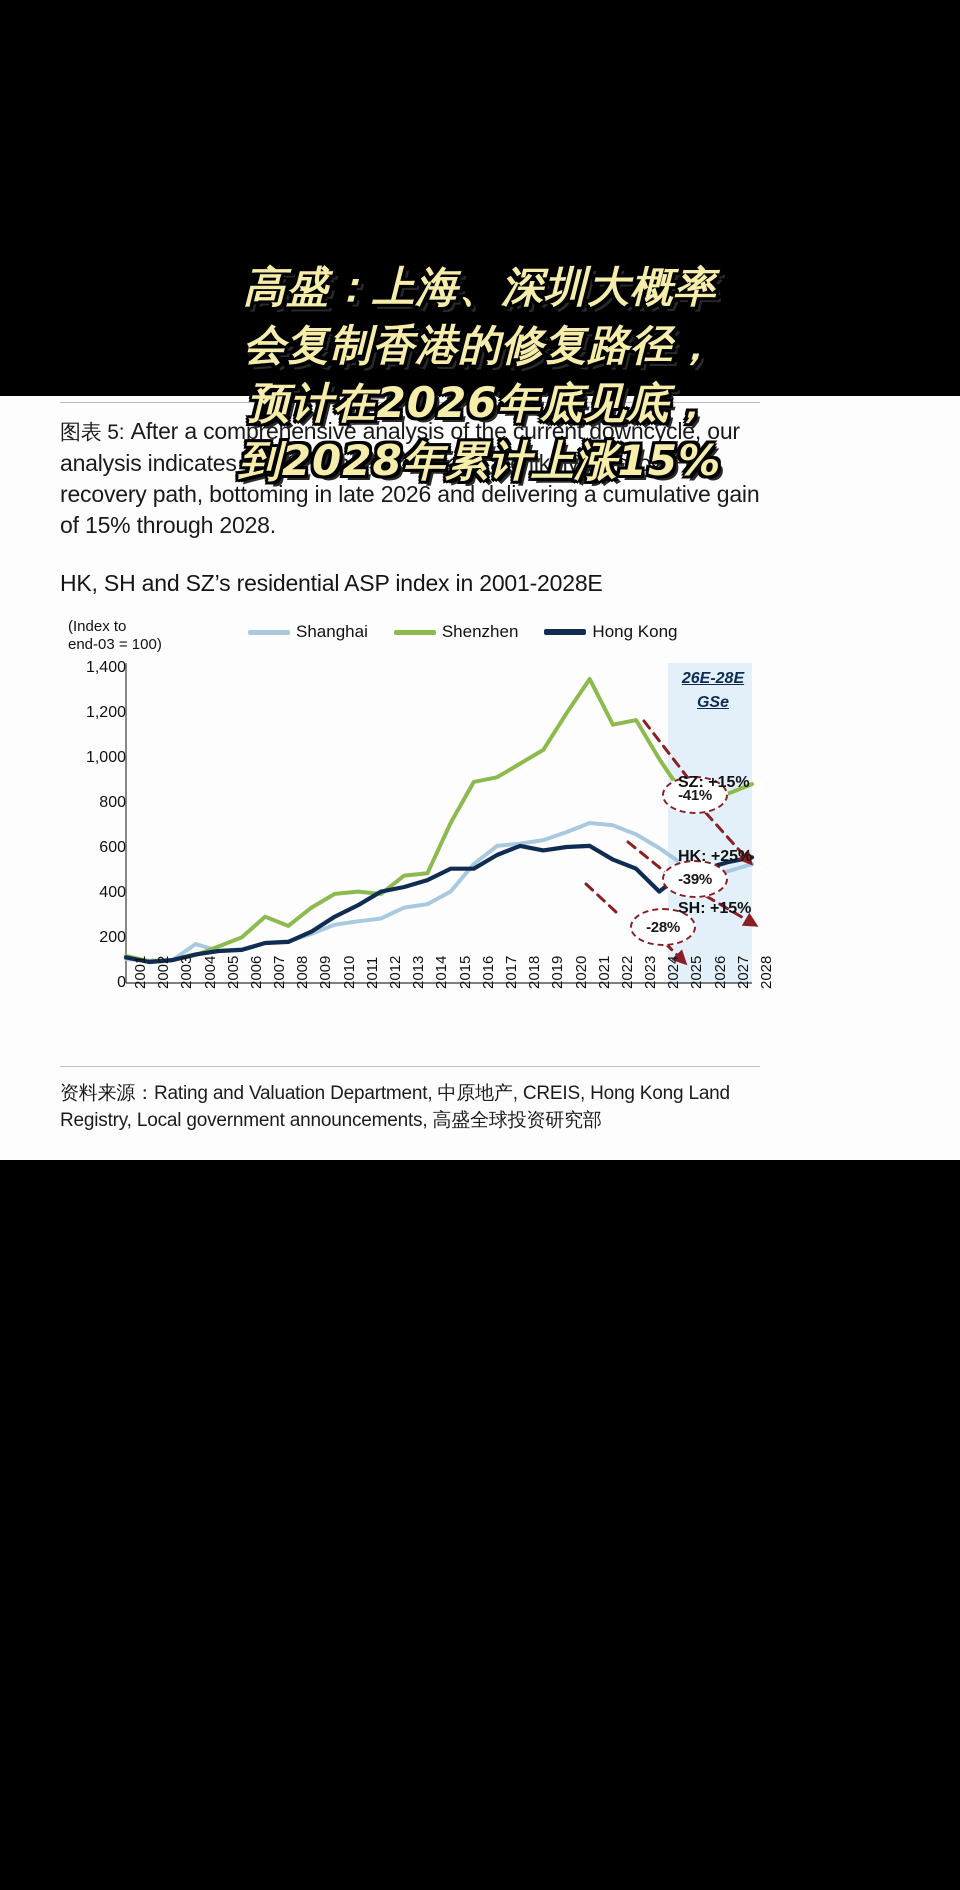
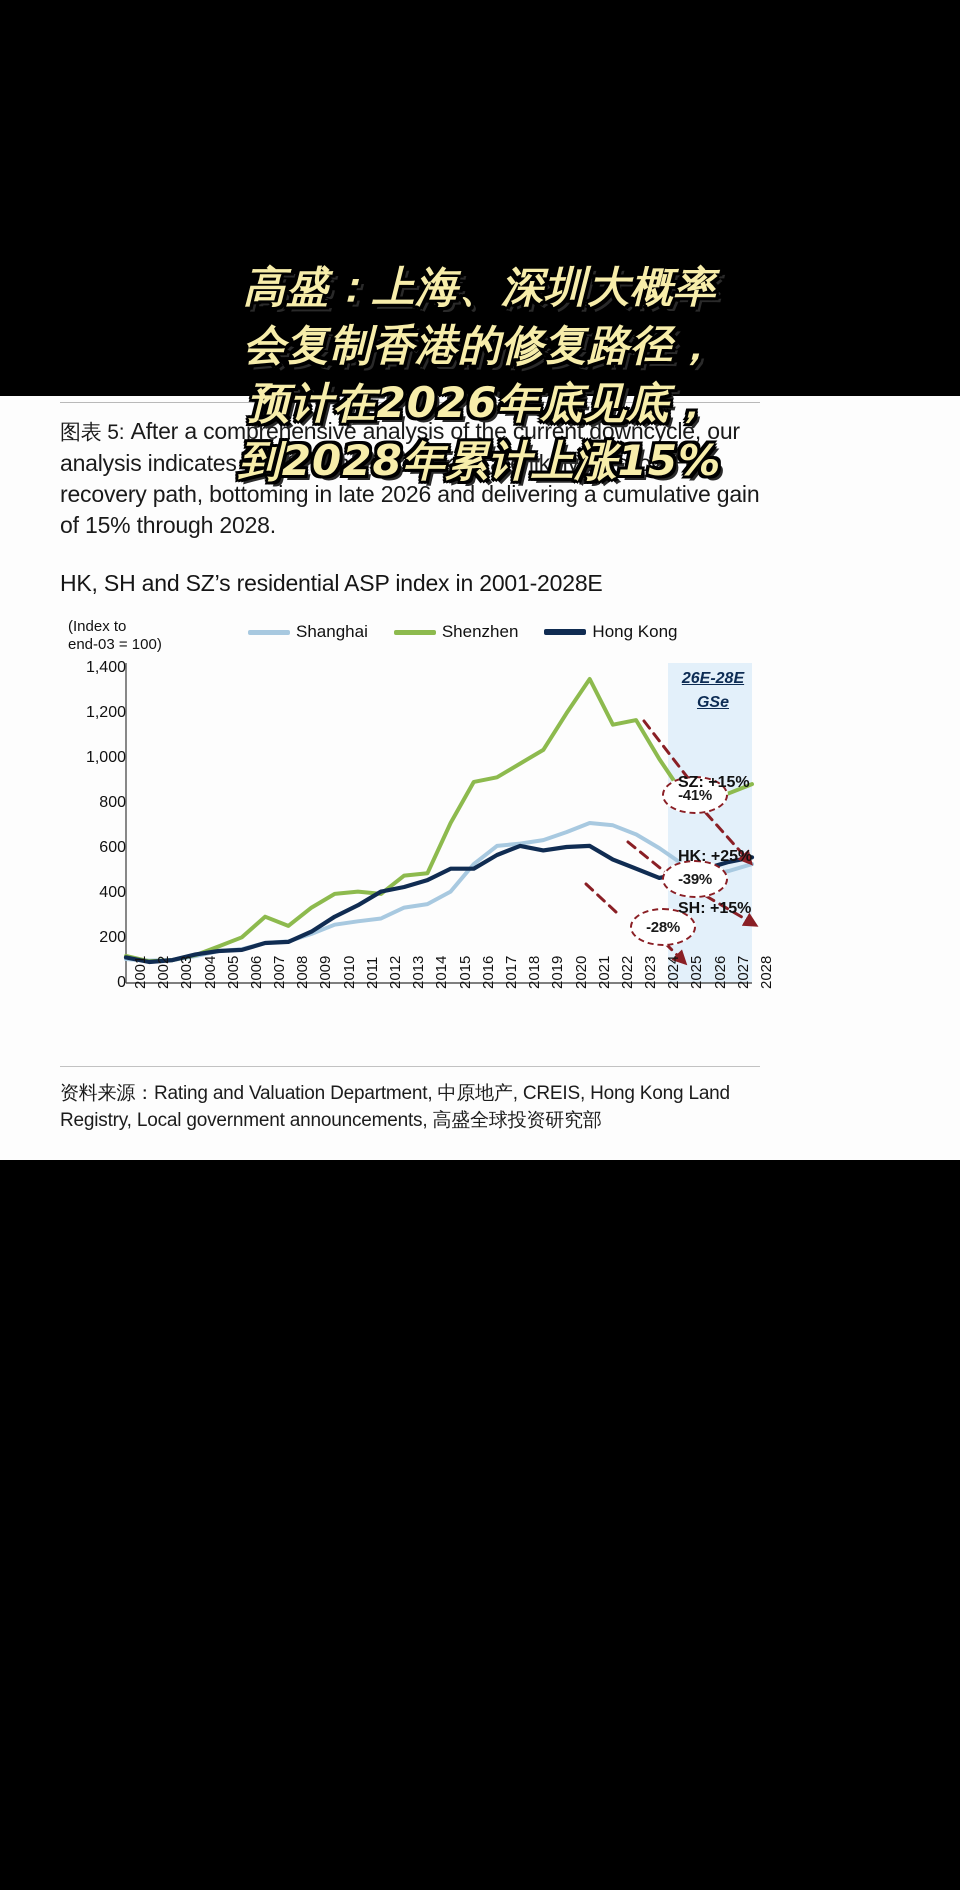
Shanghai/2004: 170 -> 120
Hong Kong/2024: 400 -> 460
